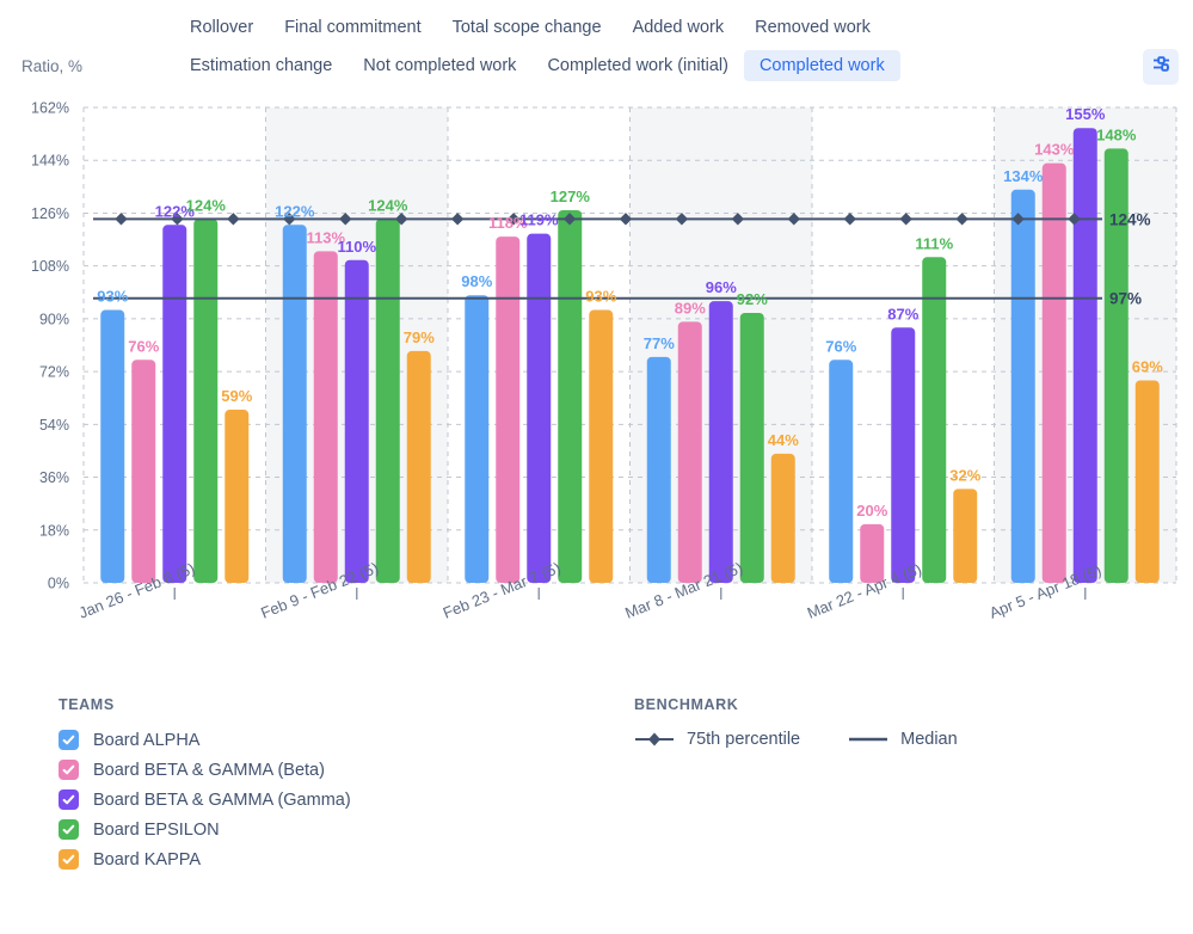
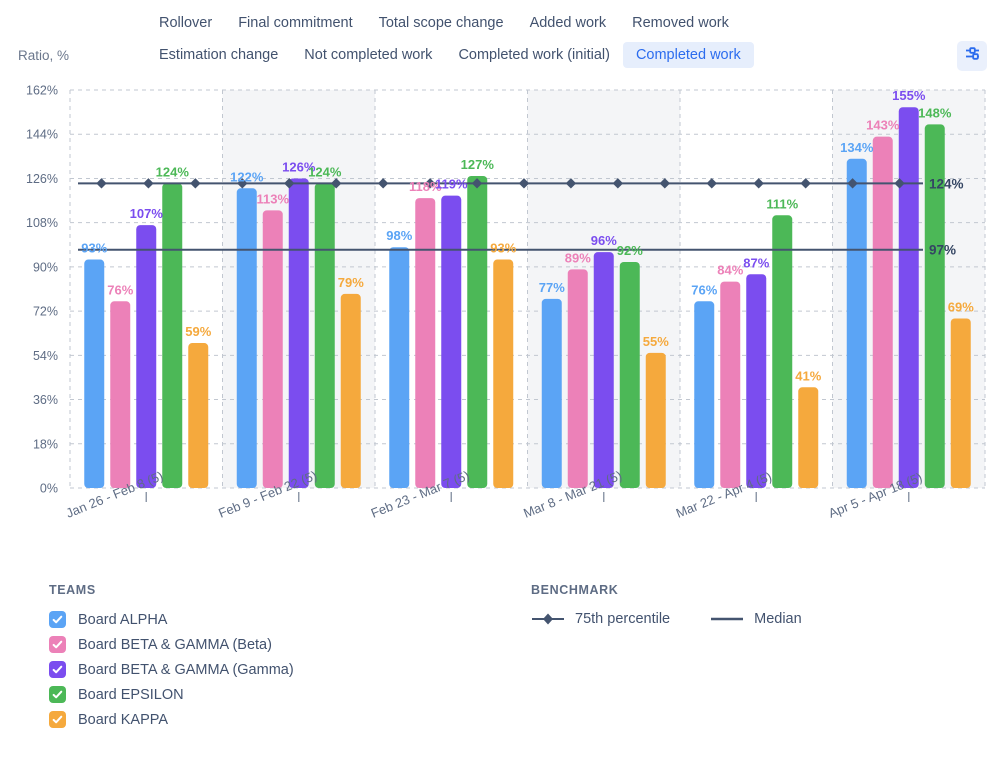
Board BETA & GAMMA (Gamma)/Jan 26 - Feb 8 (5): 122% -> 107%
Board BETA & GAMMA (Gamma)/Feb 9 - Feb 22 (5): 110% -> 126%
Board KAPPA/Mar 8 - Mar 21 (5): 44% -> 55%
Board BETA & GAMMA (Beta)/Mar 22 - Apr 4 (5): 20% -> 84%
Board KAPPA/Mar 22 - Apr 4 (5): 32% -> 41%
